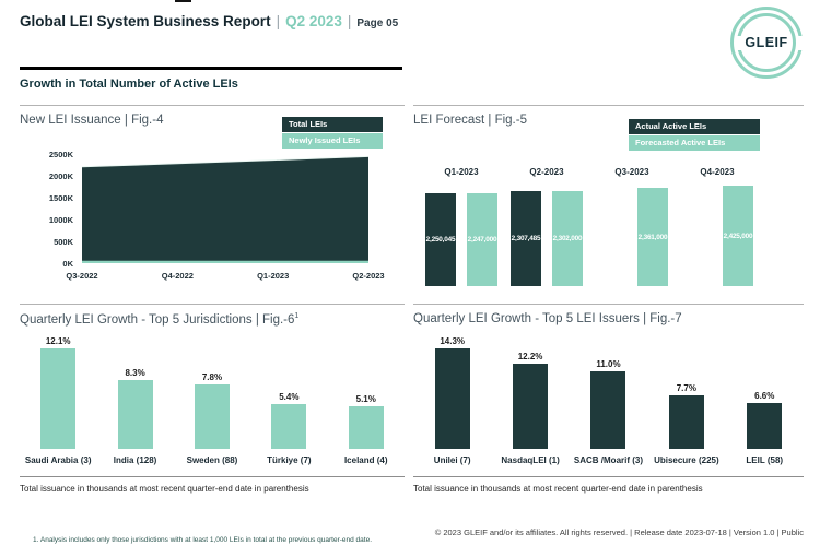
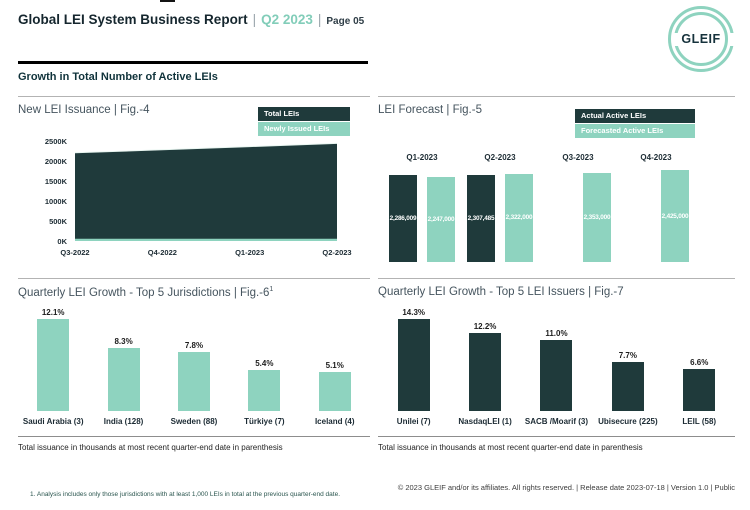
LEI Forecast | Fig.-5/Actual Active LEIs/Q1-2023: 2,250,045 -> 2,286,009
LEI Forecast | Fig.-5/Forecasted Active LEIs/Q2-2023: 2,302,000 -> 2,322,000
LEI Forecast | Fig.-5/Forecasted Active LEIs/Q3-2023: 2,361,000 -> 2,353,000
